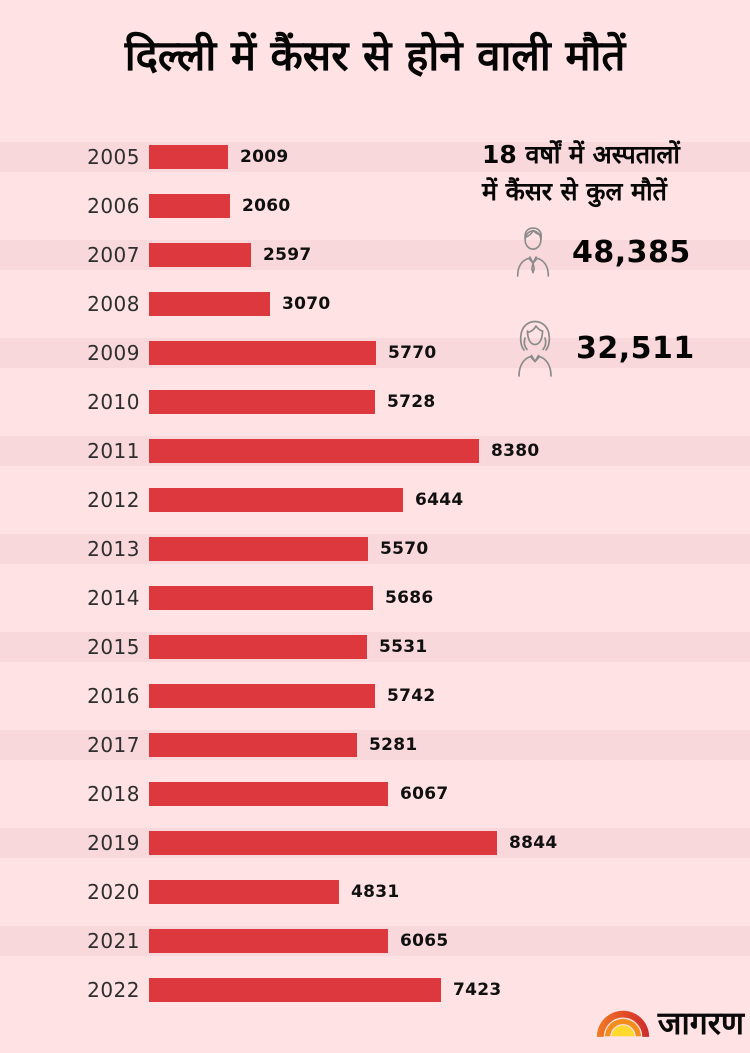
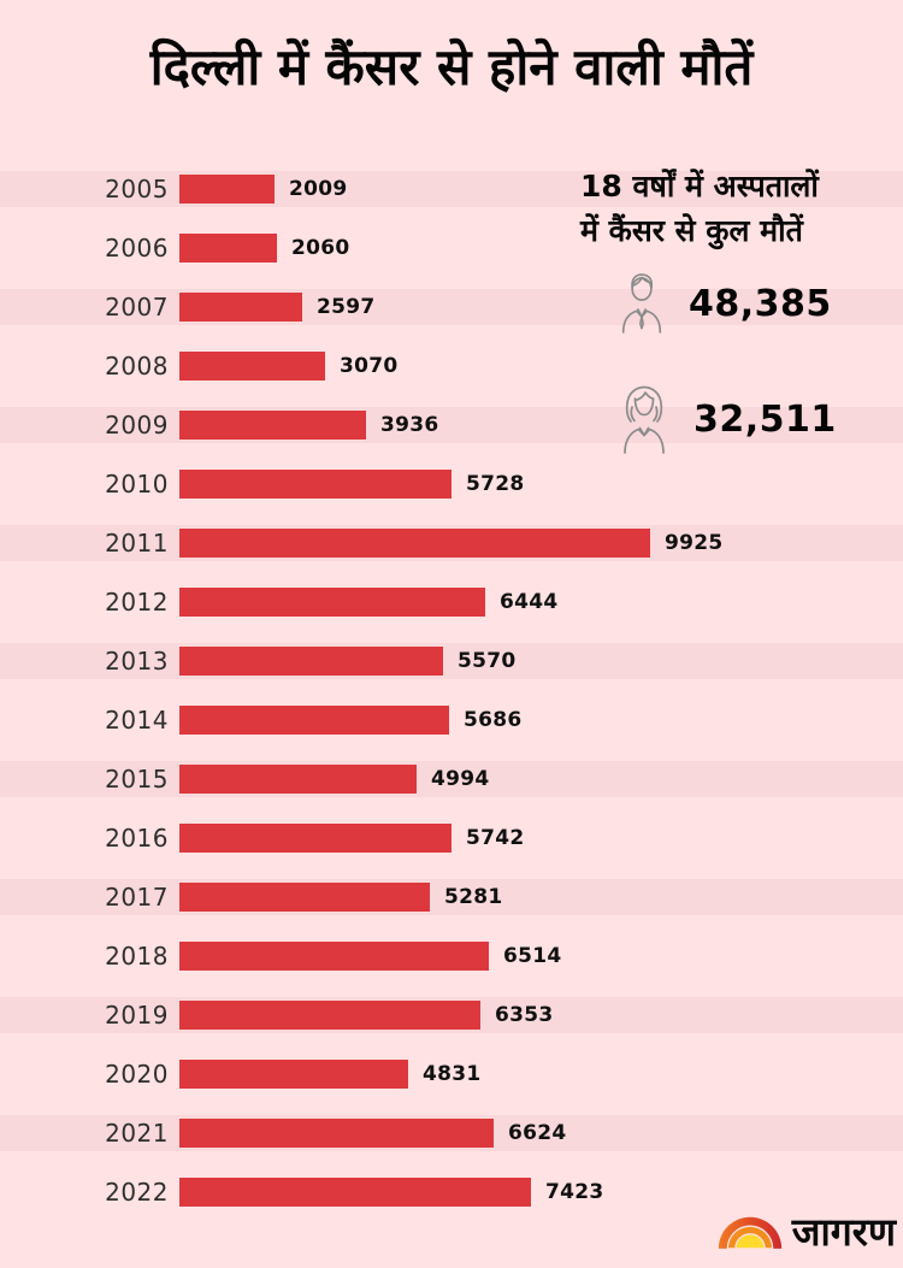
2009: 5770 -> 3936
2011: 8380 -> 9925
2015: 5531 -> 4994
2018: 6067 -> 6514
2019: 8844 -> 6353
2021: 6065 -> 6624
